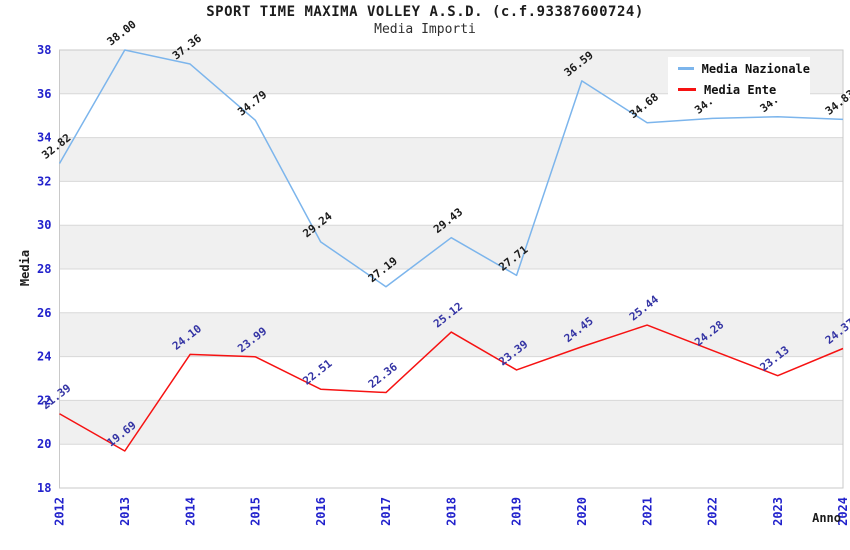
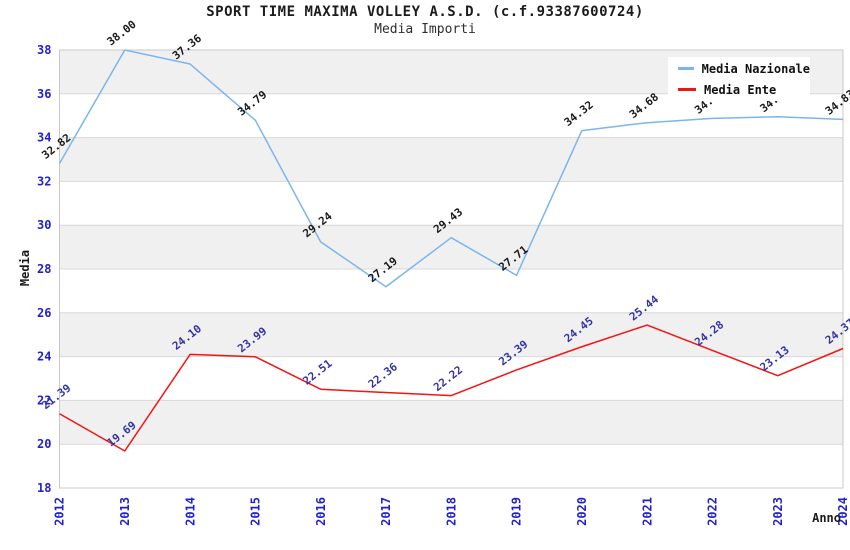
Media Ente/2018: 25.12 -> 22.22
Media Nazionale/2020: 36.59 -> 34.32
